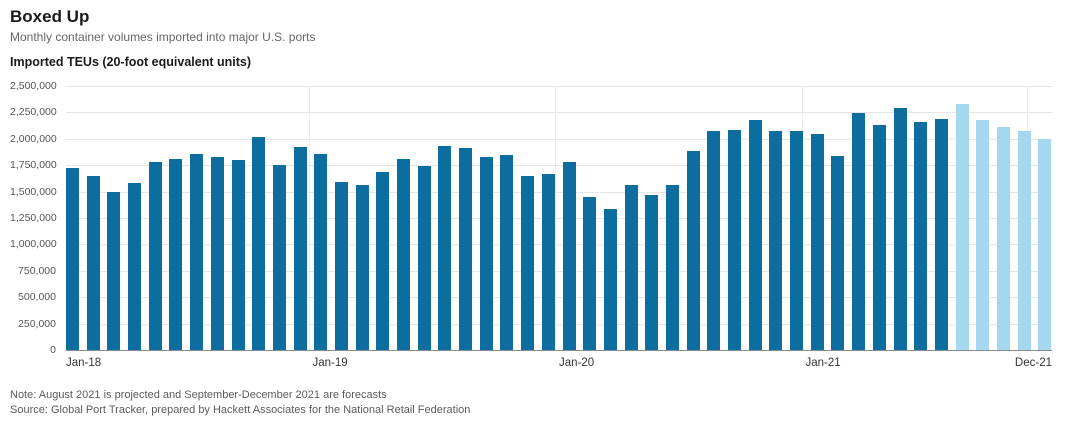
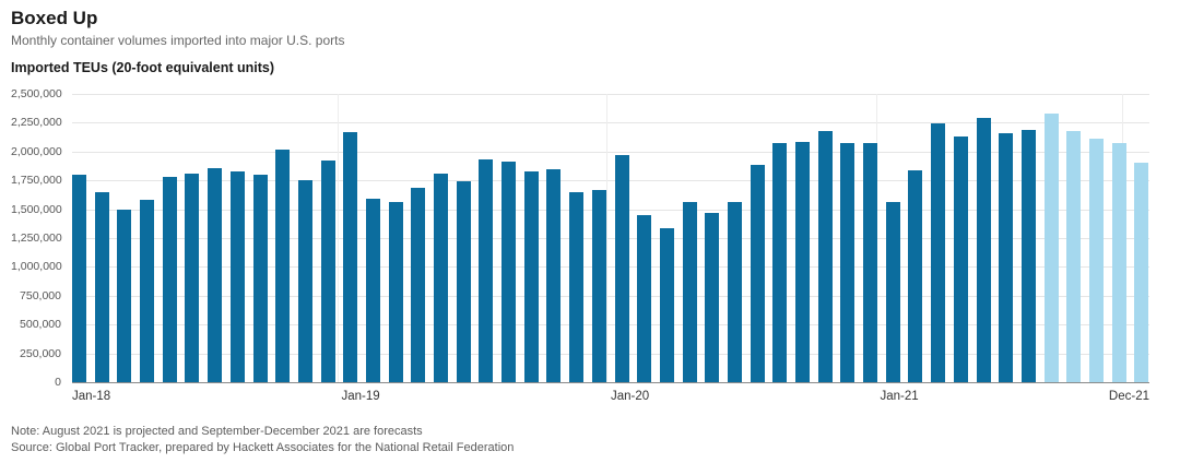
Jan-18: 1720000 -> 1800000
Jan-19: 1860000 -> 2170000
Jan-20: 1780000 -> 1970000
Jan-21: 2050000 -> 1560000
Dec-21: 2000000 -> 1900000
